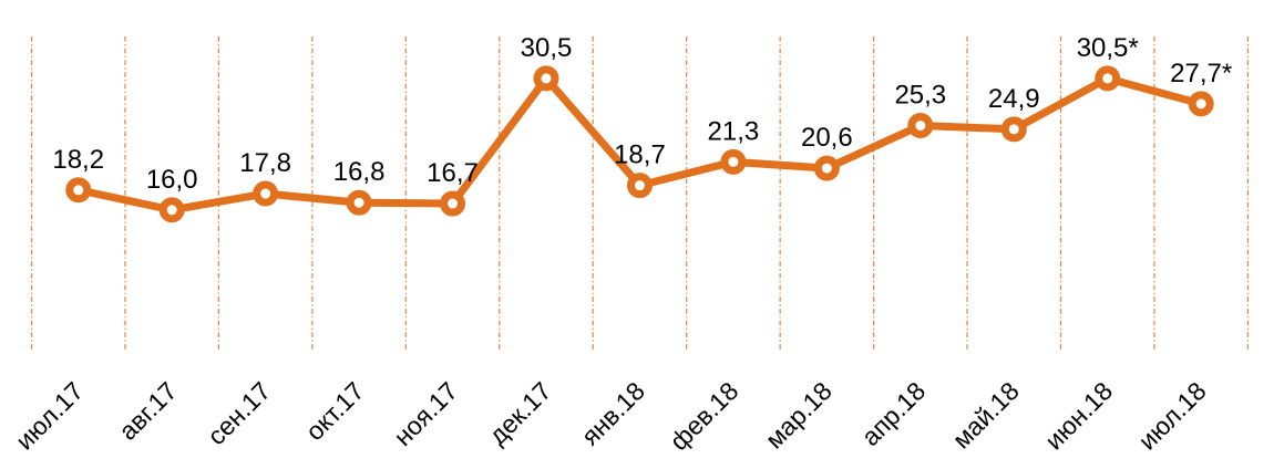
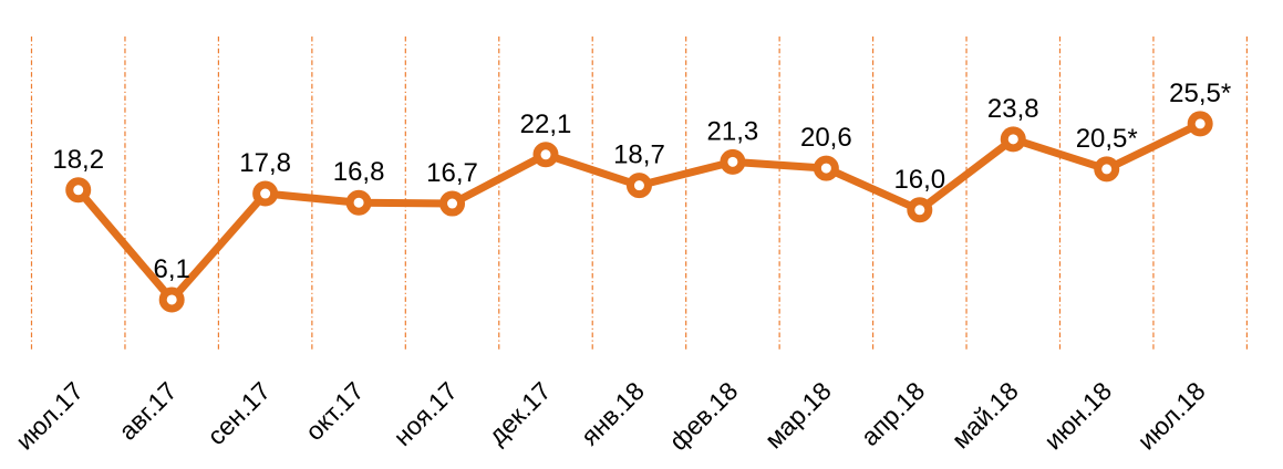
авг.17: 16,0 -> 6,1
дек.17: 30,5 -> 22,1
апр.18: 25,3 -> 16,0
май.18: 24,9 -> 23,8
июн.18: 30,5 -> 20,5
июл.18: 27,7 -> 25,5
